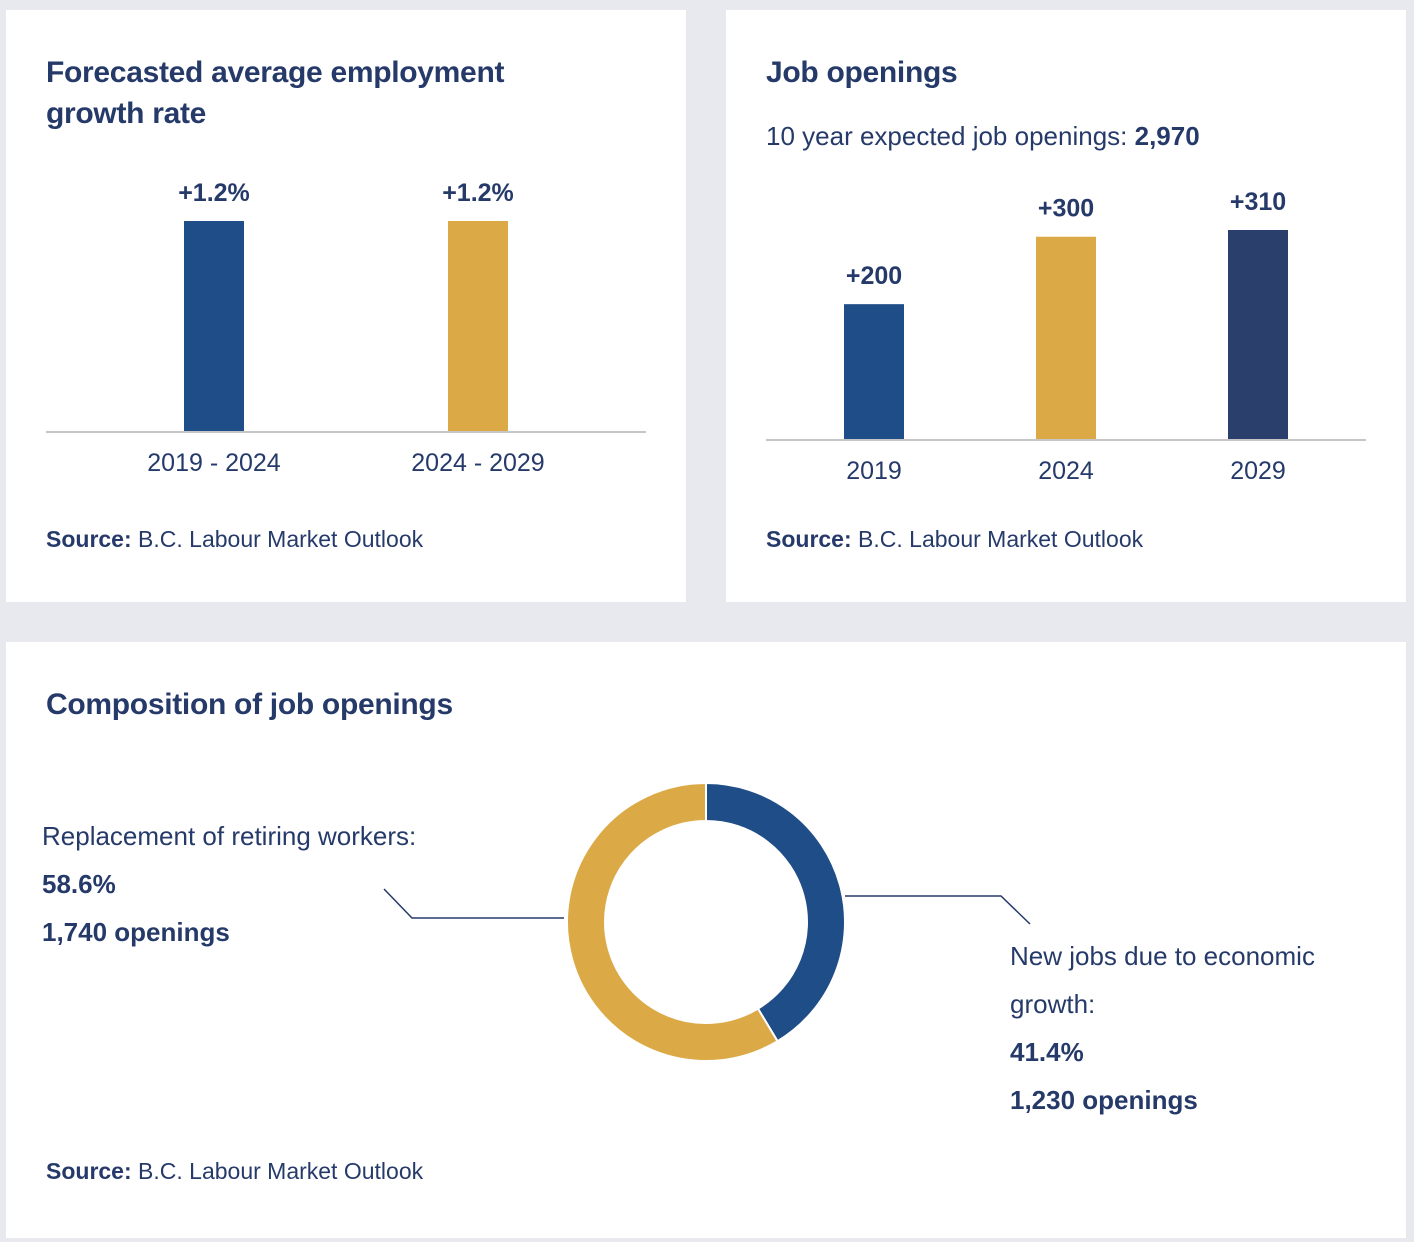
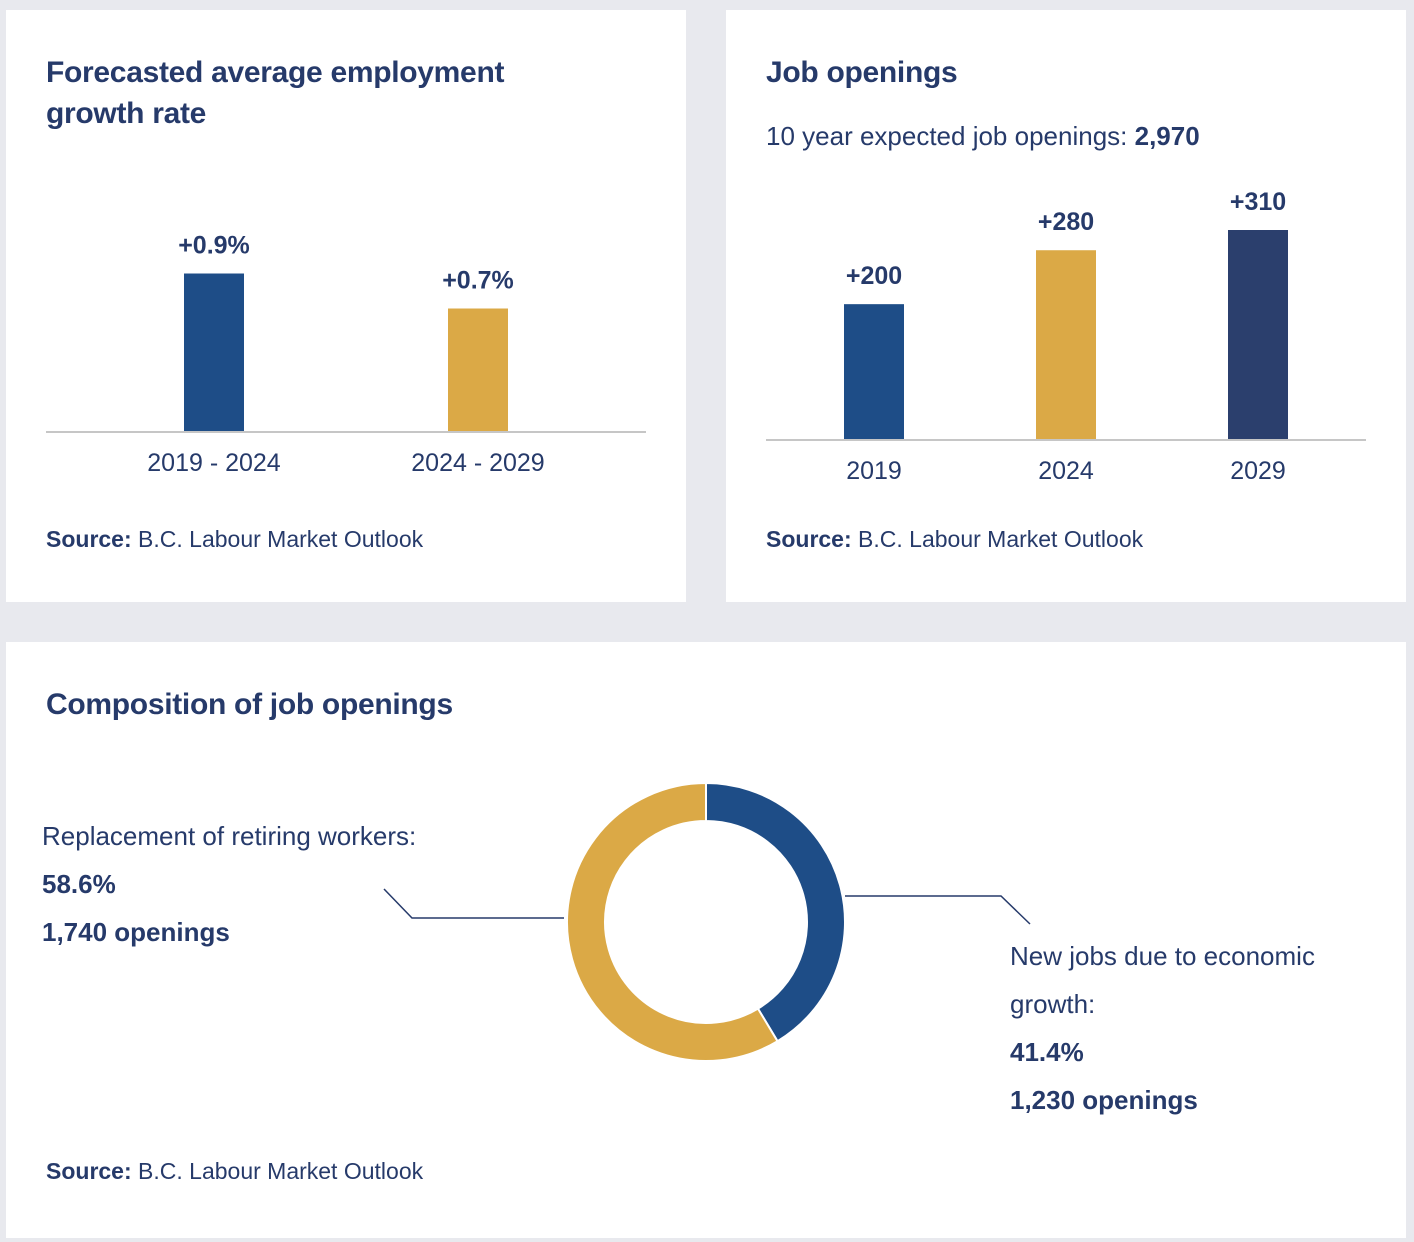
Forecasted average employment growth rate/2019 - 2024: +1.2% -> +0.9%
Forecasted average employment growth rate/2024 - 2029: +1.2% -> +0.7%
Job openings/2024: +300 -> +280
